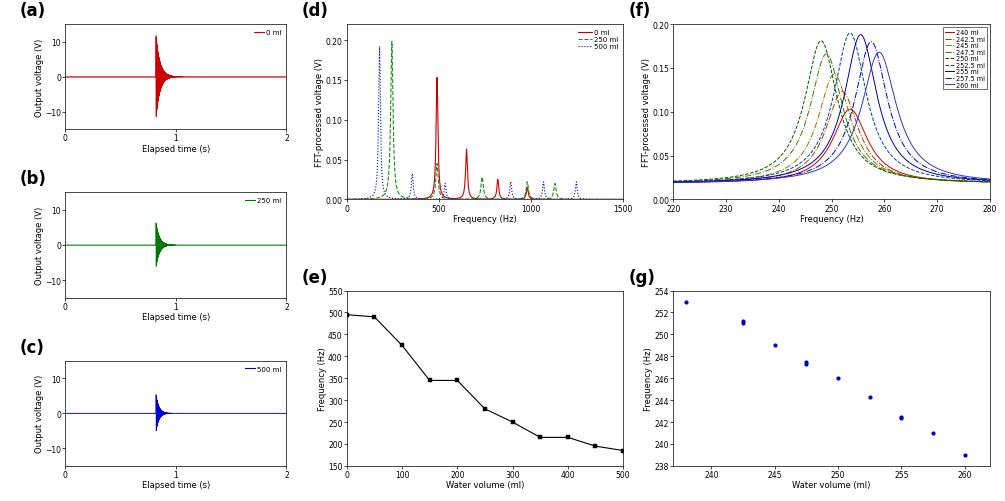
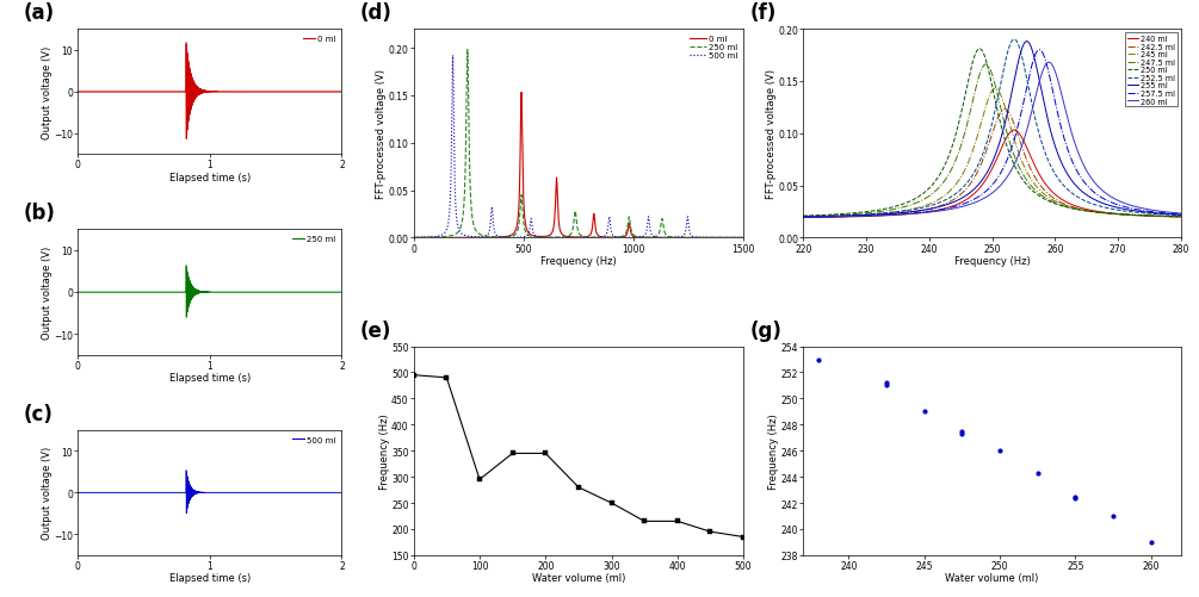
100: 425 -> 295
